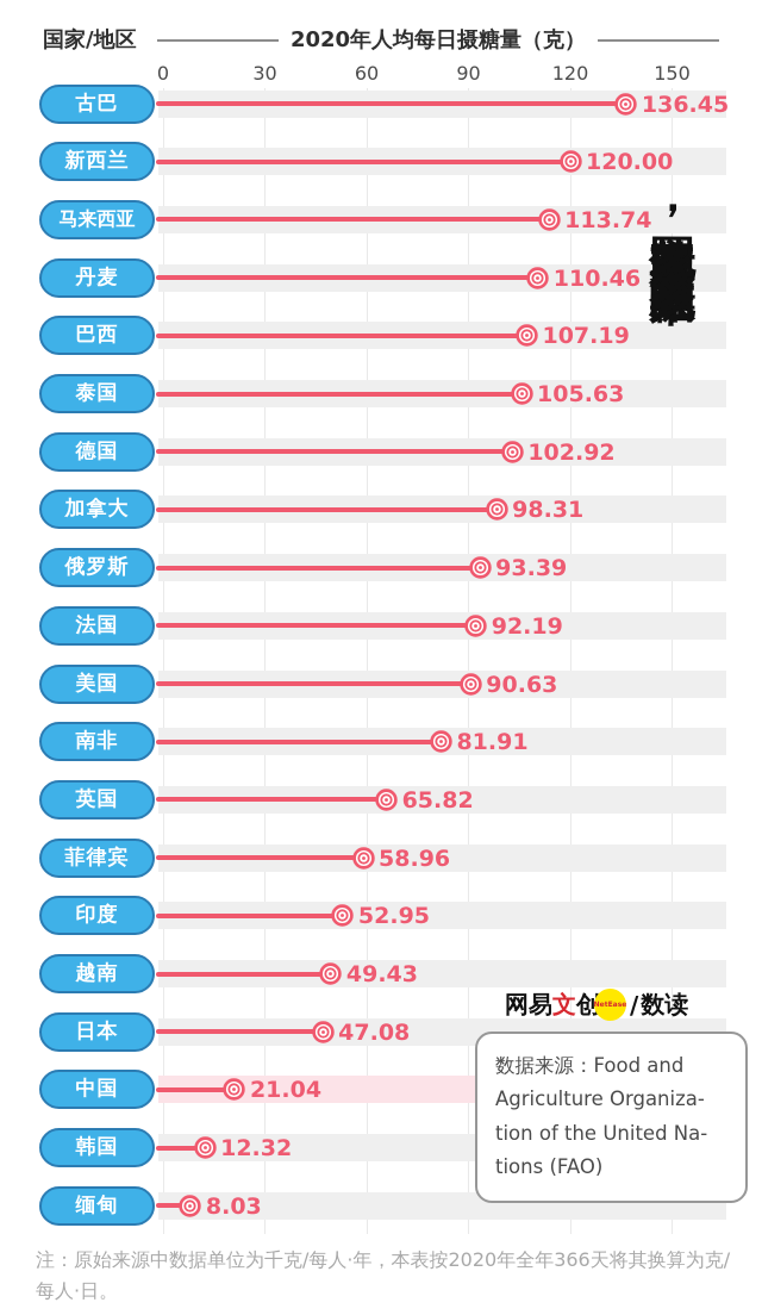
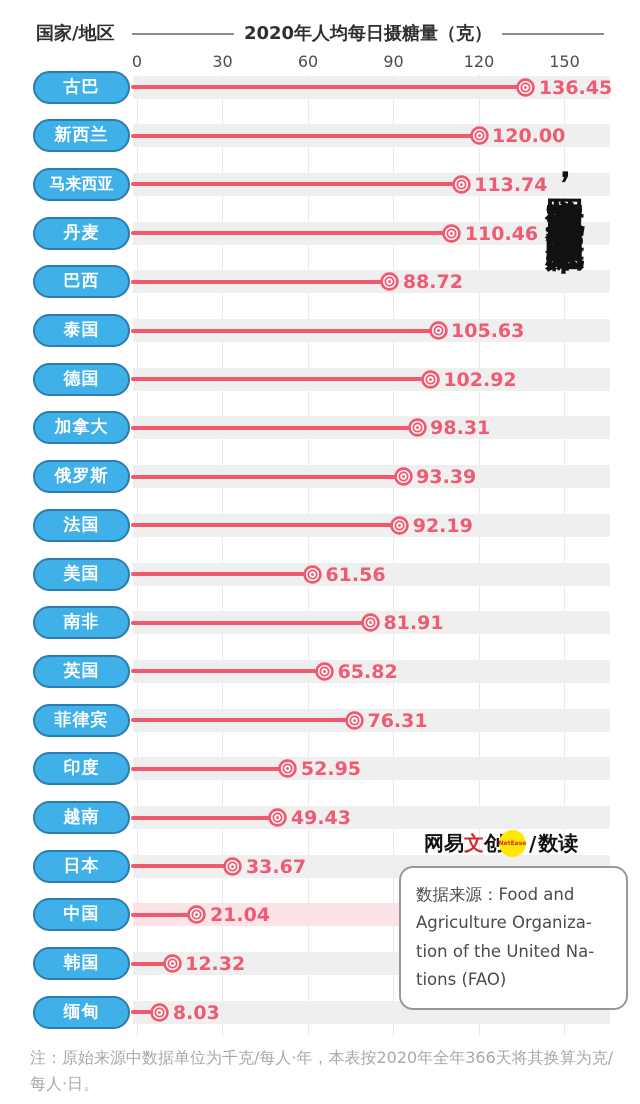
巴西: 107.19 -> 88.72
美国: 90.63 -> 61.56
菲律宾: 58.96 -> 76.31
日本: 47.08 -> 33.67
